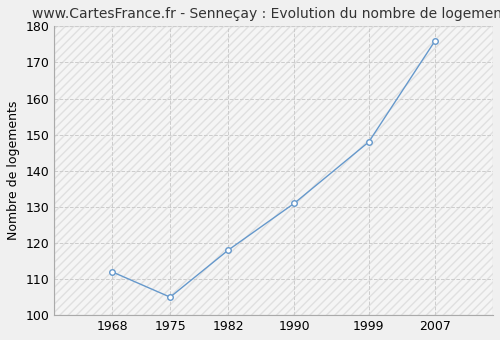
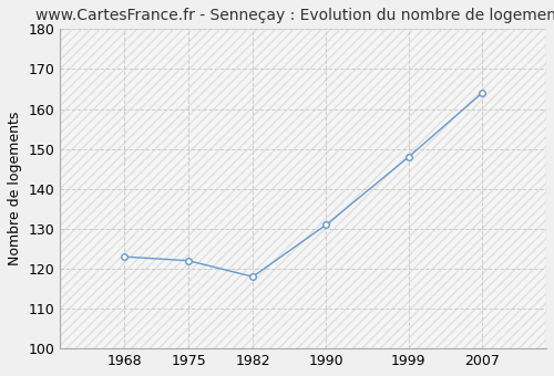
1968: 112 -> 123
1975: 105 -> 122
2007: 176 -> 164
